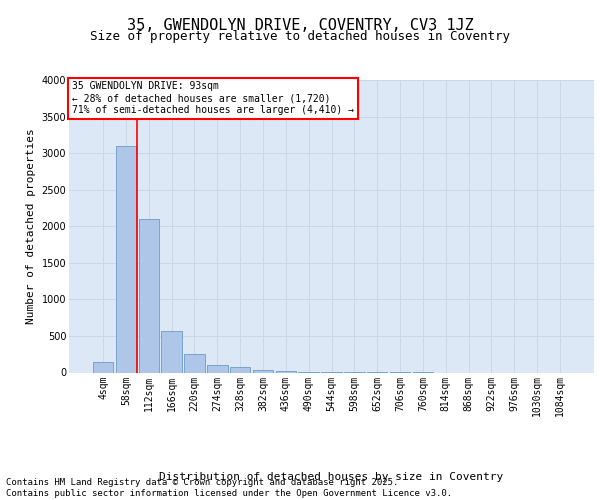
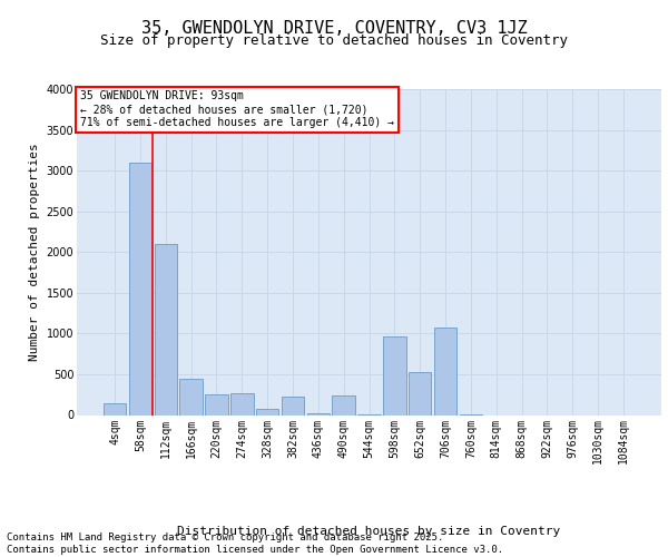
166sqm: 570 -> 440
274sqm: 100 -> 260
382sqm: 30 -> 220
490sqm: 0 -> 240
598sqm: 0 -> 960
652sqm: 0 -> 520
706sqm: 0 -> 1080
